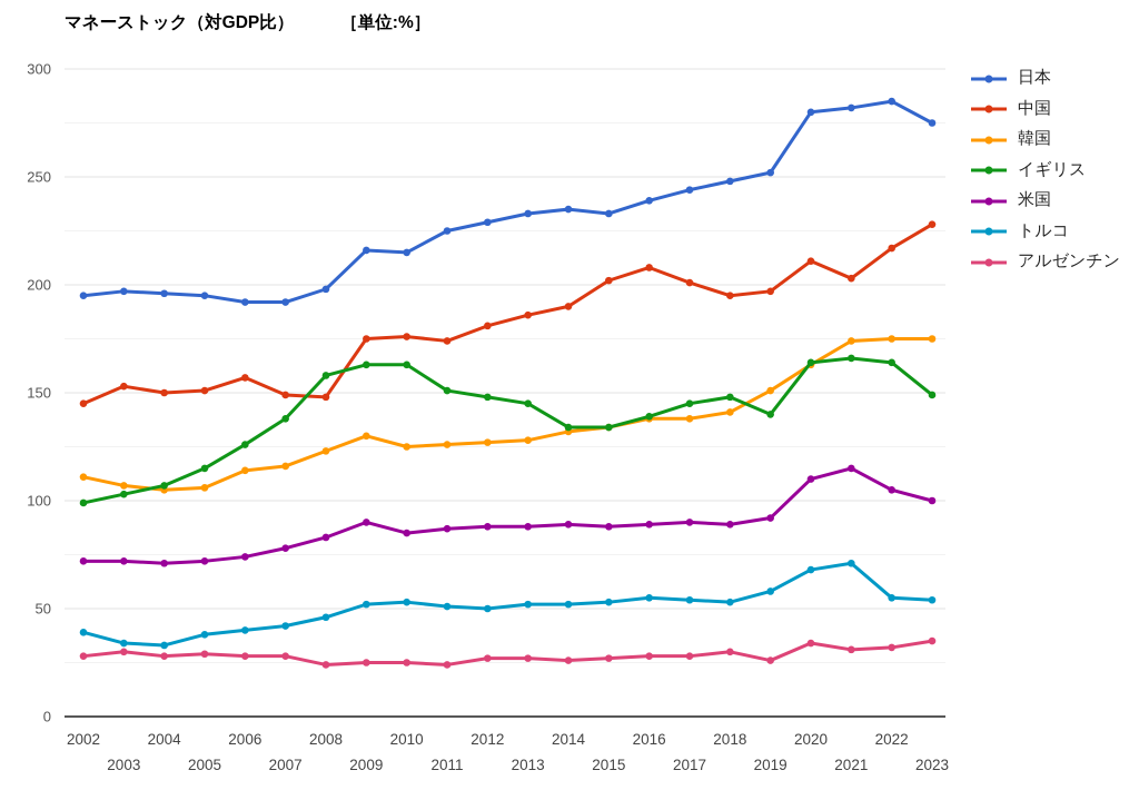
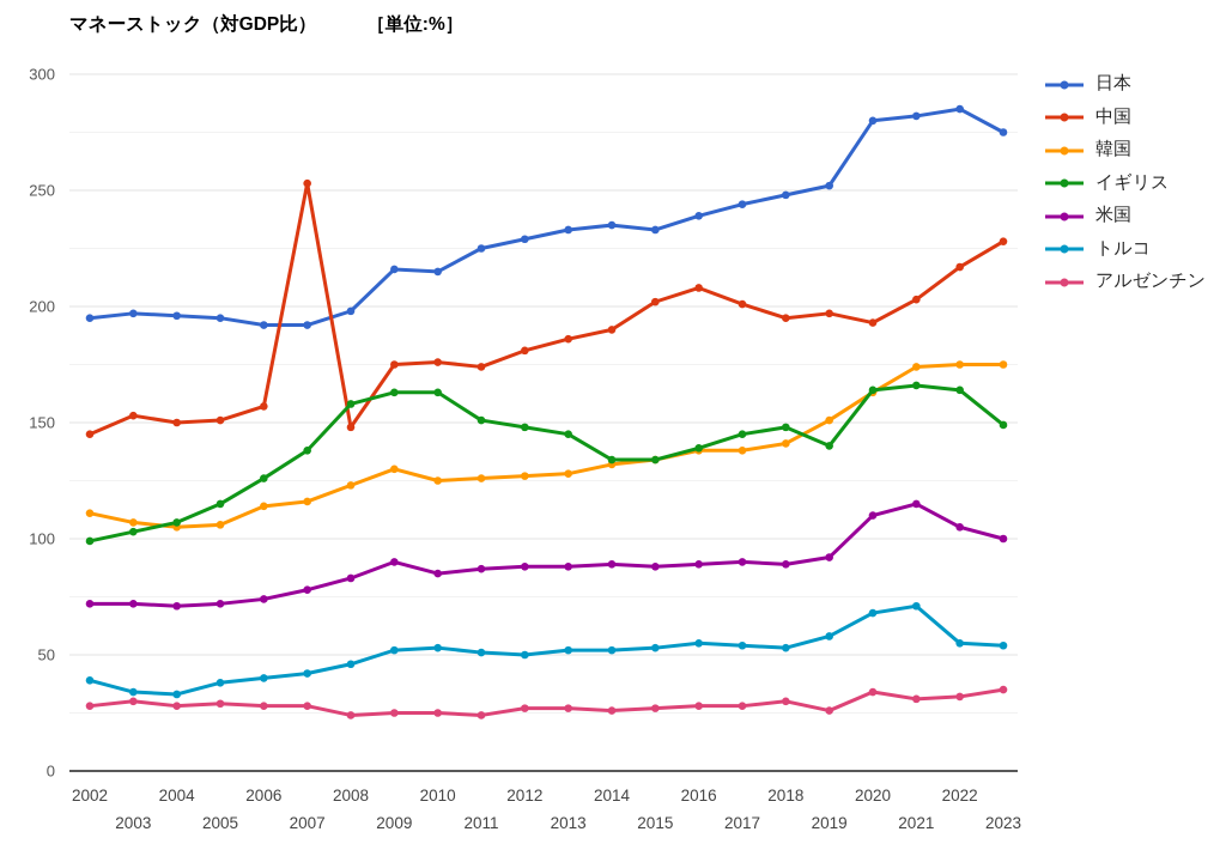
中国/2007: 149 -> 253
中国/2020: 211 -> 193
